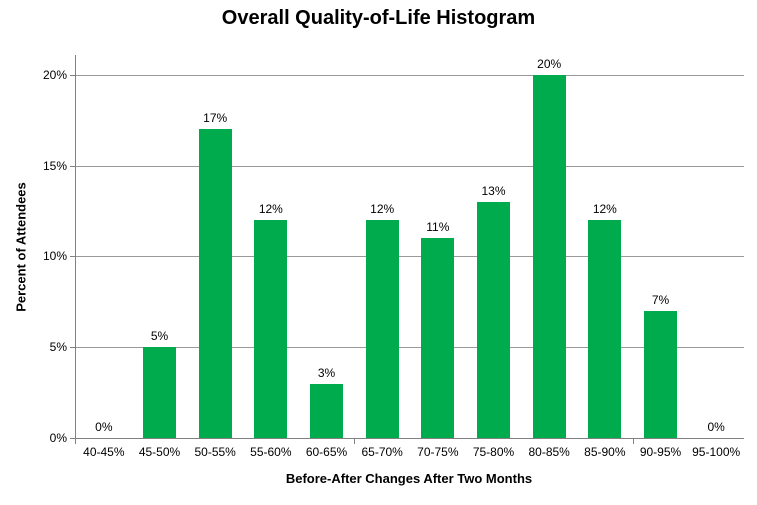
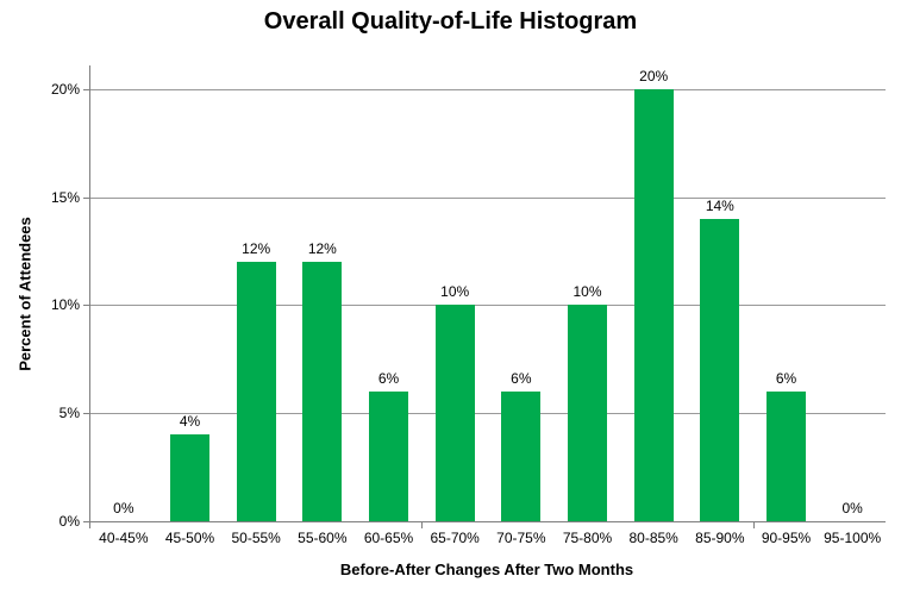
45-50%: 5% -> 4%
50-55%: 17% -> 12%
60-65%: 3% -> 6%
65-70%: 12% -> 10%
70-75%: 11% -> 6%
75-80%: 13% -> 10%
85-90%: 12% -> 14%
90-95%: 7% -> 6%
